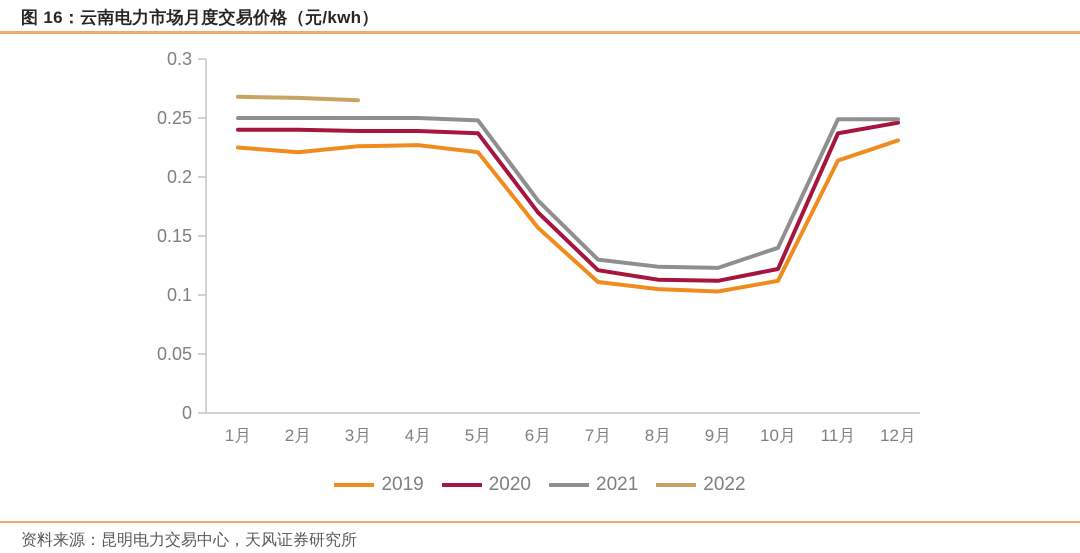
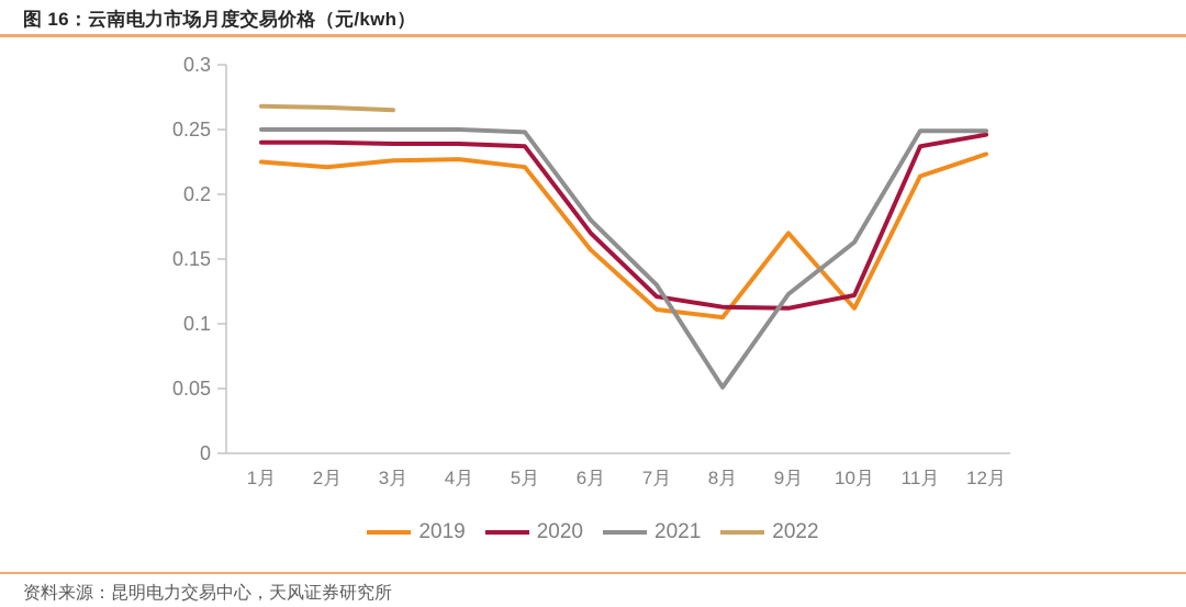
2021/8月: 0.124 -> 0.051
2019/9月: 0.103 -> 0.170
2021/10月: 0.140 -> 0.163
